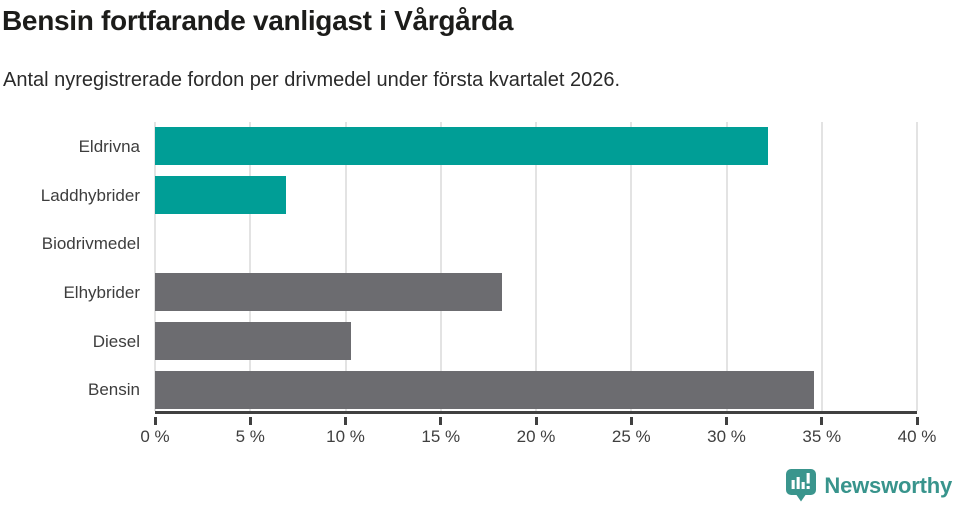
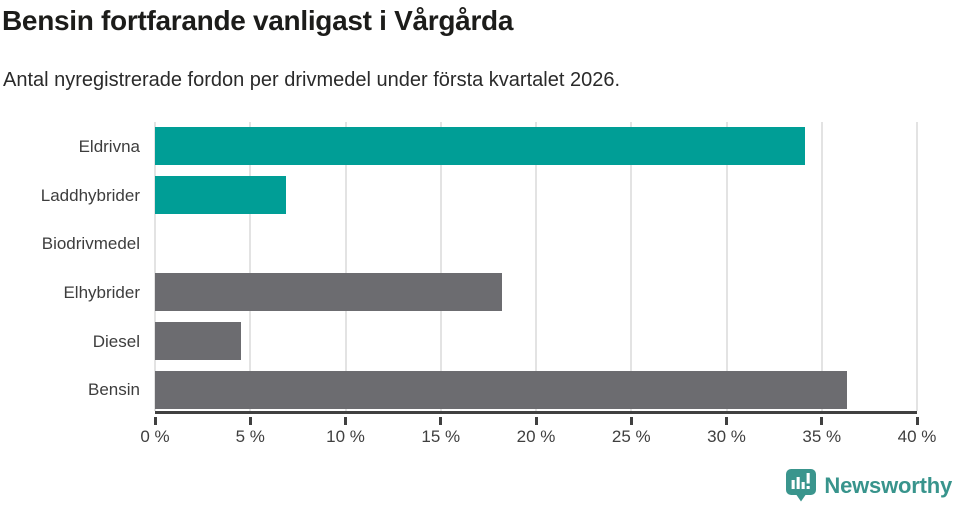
Eldrivna: 32.2% -> 34.1%
Diesel: 10.3% -> 4.5%
Bensin: 34.6% -> 36.3%
